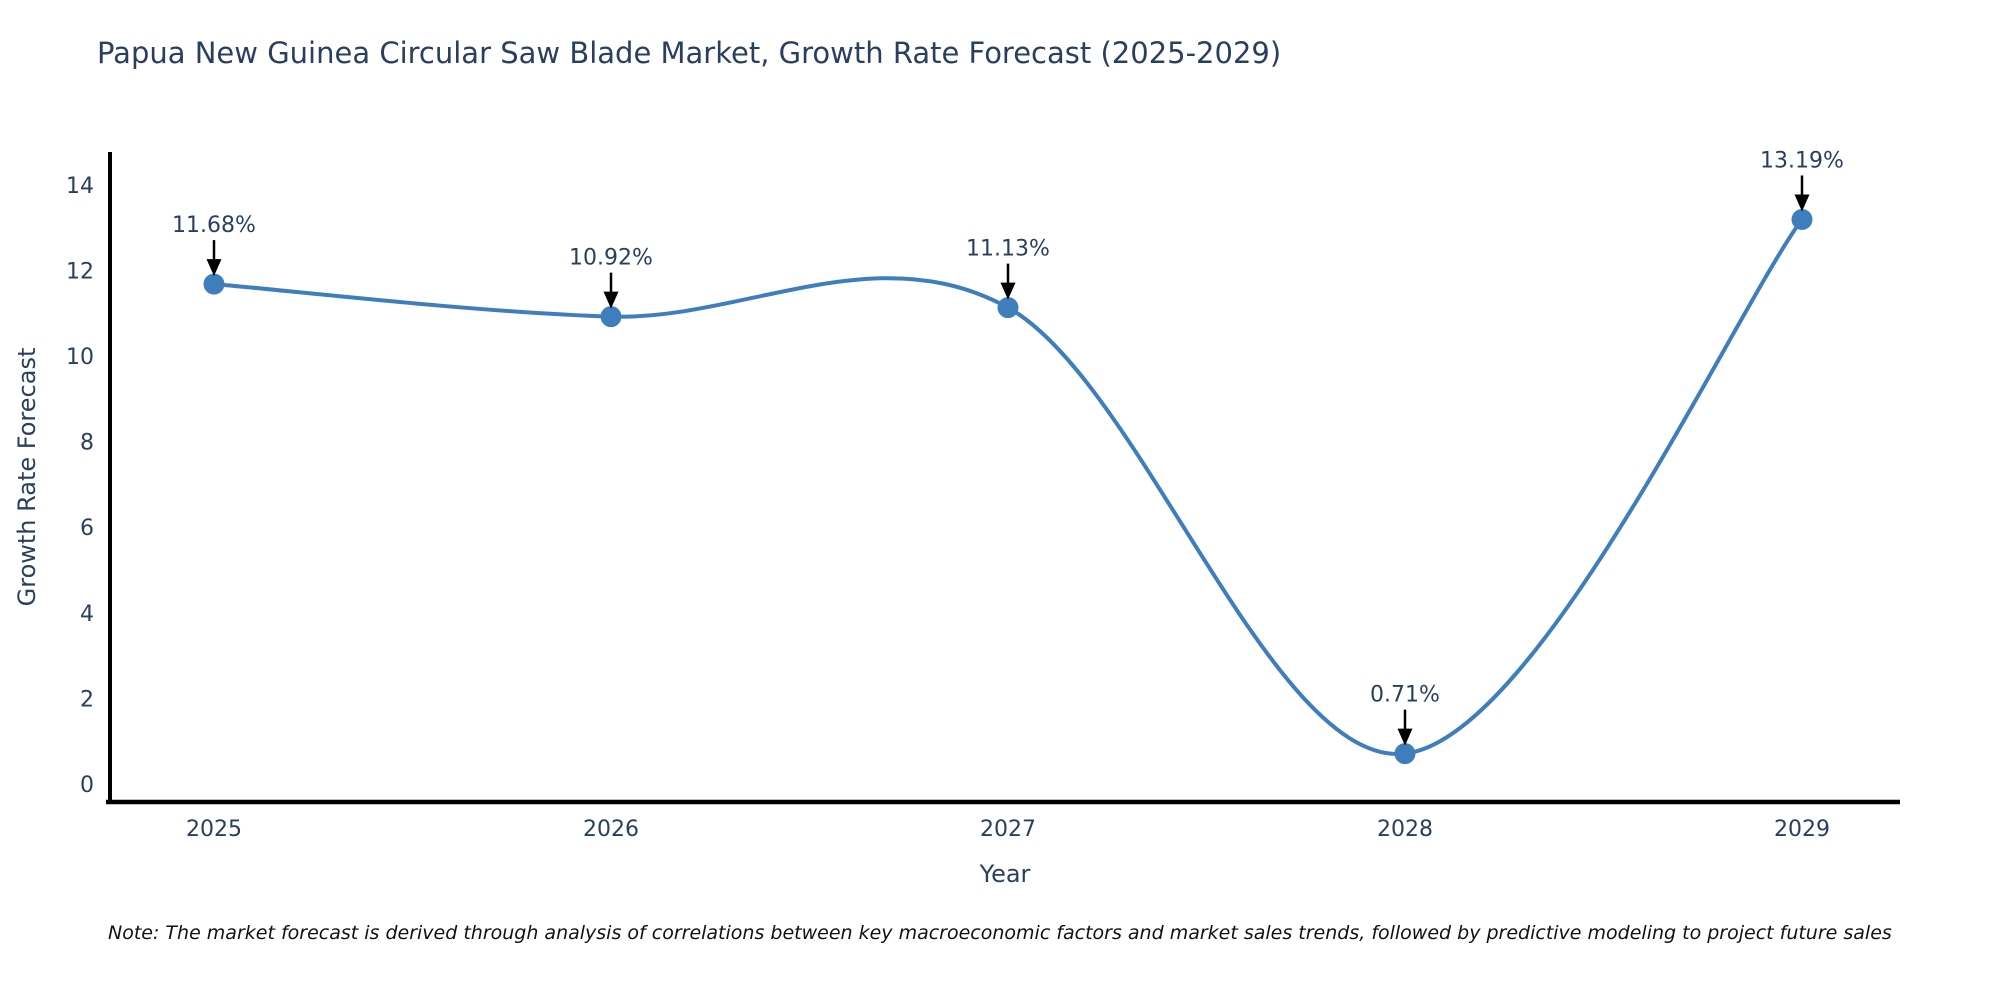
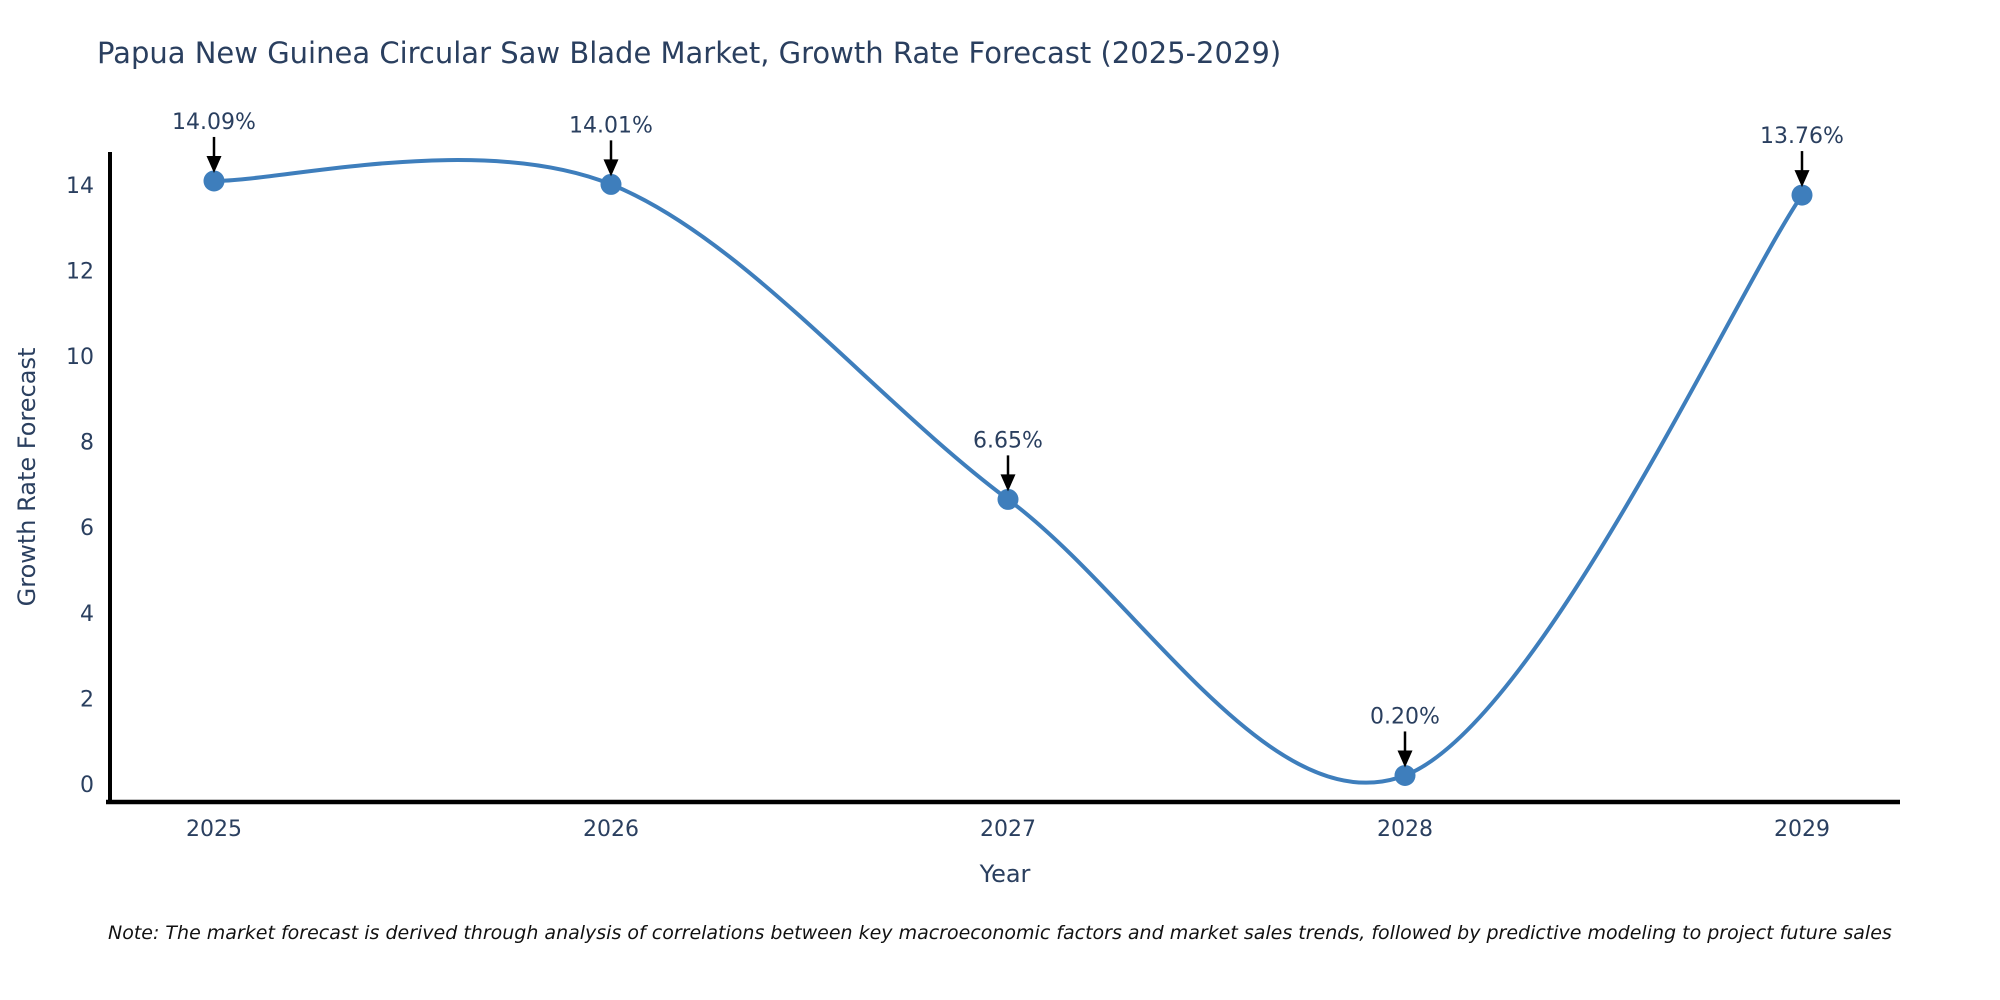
2025: 11.68% -> 14.09%
2026: 10.92% -> 14.01%
2027: 11.13% -> 6.65%
2028: 0.71% -> 0.20%
2029: 13.19% -> 13.76%
